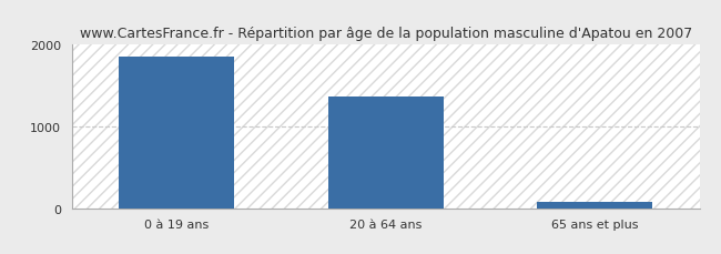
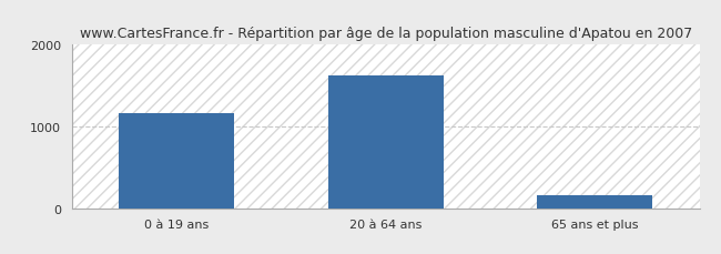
0 à 19 ans: 1860 -> 1160
20 à 64 ans: 1370 -> 1620
65 ans et plus: 80 -> 160
